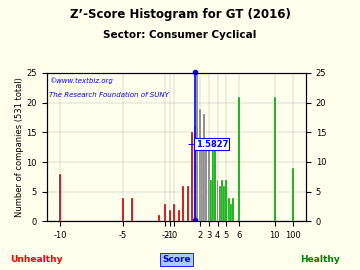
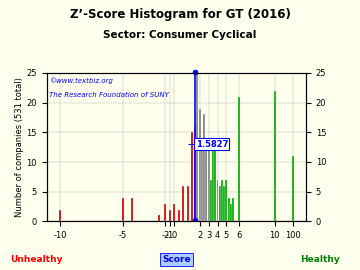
-10: 8 -> 2
10: 21 -> 22
100: 9 -> 11
